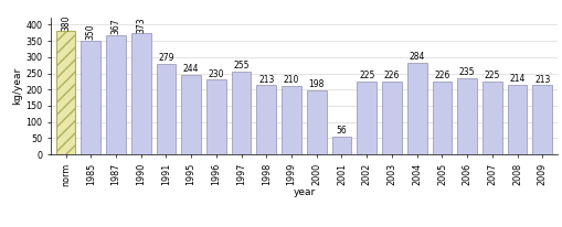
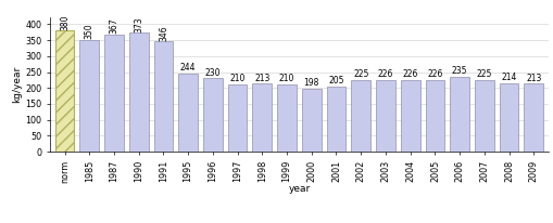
1991: 279 -> 346
1997: 255 -> 210
2001: 56 -> 205
2004: 284 -> 226
